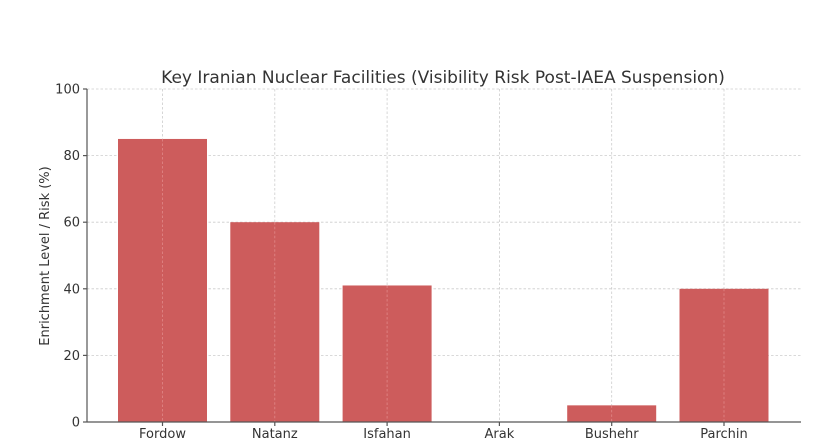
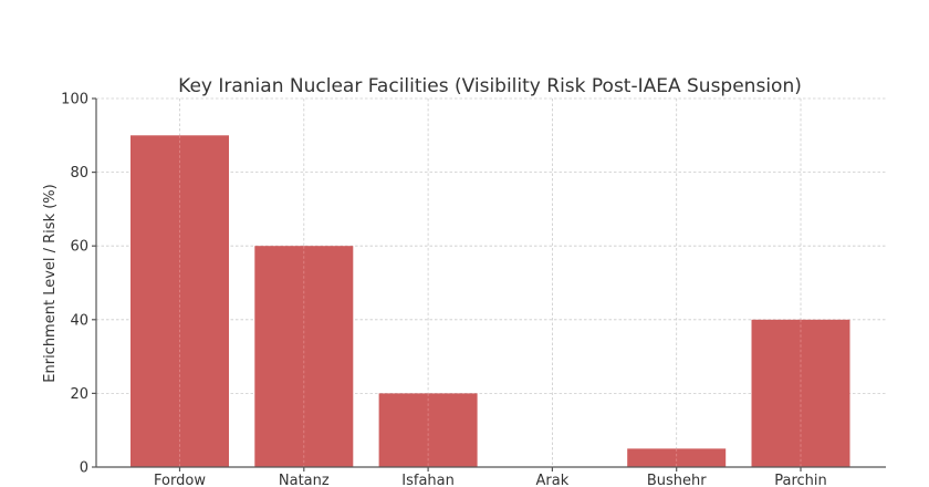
Fordow: 85 -> 90
Isfahan: 41 -> 20
